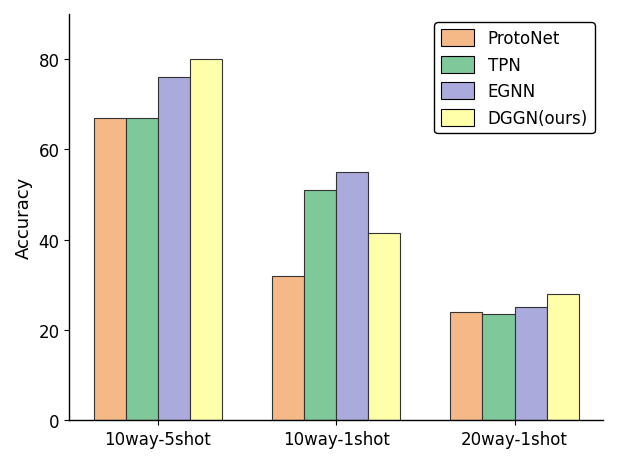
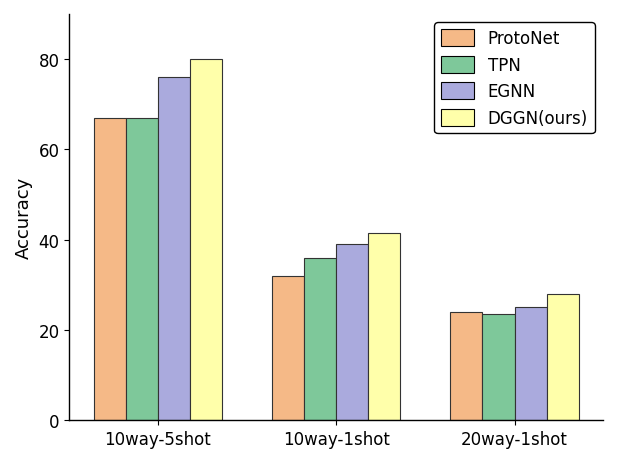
TPN/10way-1shot: 51.0 -> 36.0
EGNN/10way-1shot: 55 -> 39
